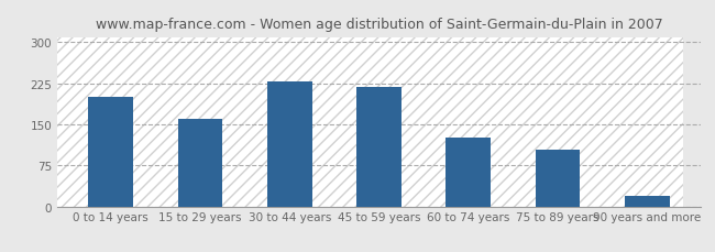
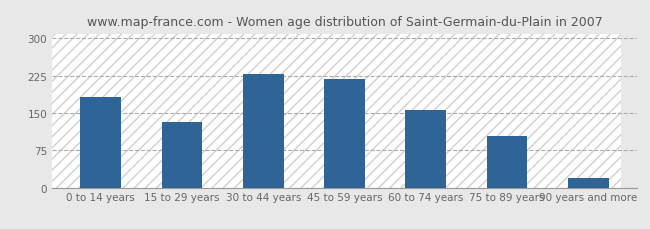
0 to 14 years: 200 -> 183
15 to 29 years: 160 -> 132
60 to 74 years: 125 -> 156
